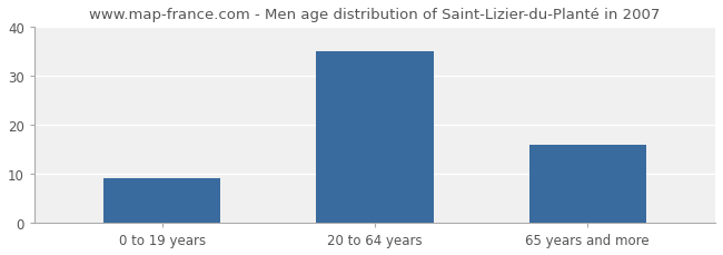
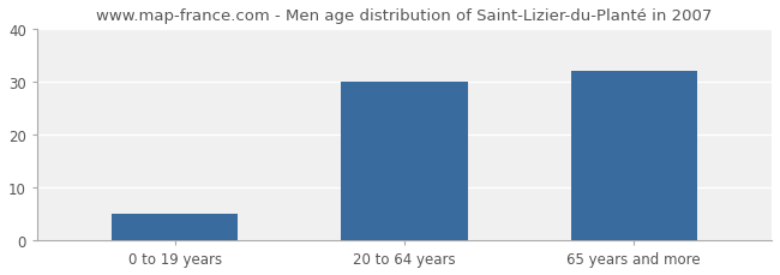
0 to 19 years: 9 -> 5
20 to 64 years: 35 -> 30
65 years and more: 16 -> 32
